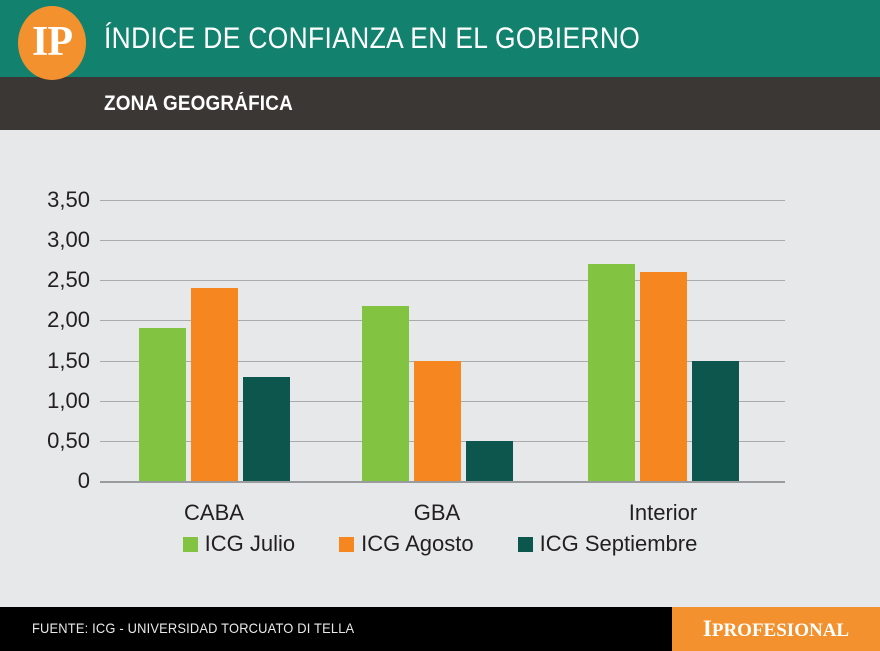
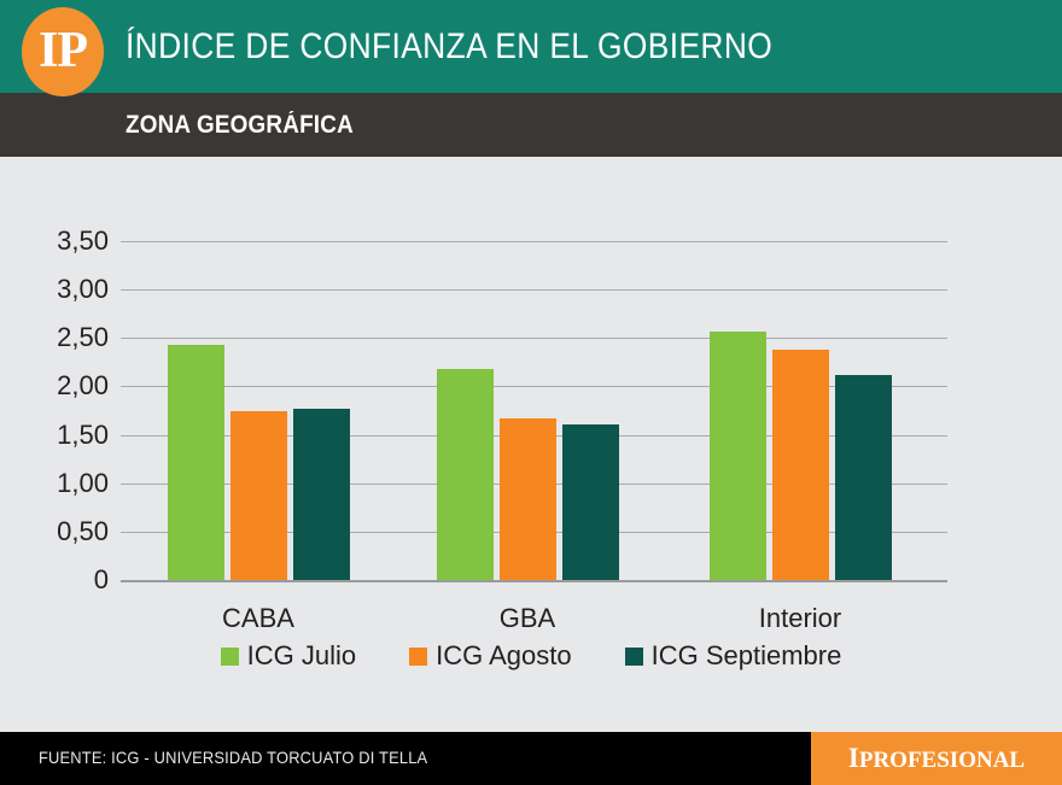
ICG Julio/CABA: 1,9 -> 2,4
ICG Agosto/CABA: 2,4 -> 1,8
ICG Septiembre/CABA: 1,3 -> 1,8
ICG Agosto/GBA: 1,5 -> 1,7
ICG Septiembre/GBA: 0,5 -> 1,6
ICG Julio/Interior: 2,7 -> 2,6
ICG Agosto/Interior: 2,6 -> 2,4
ICG Septiembre/Interior: 1,5 -> 2,1
